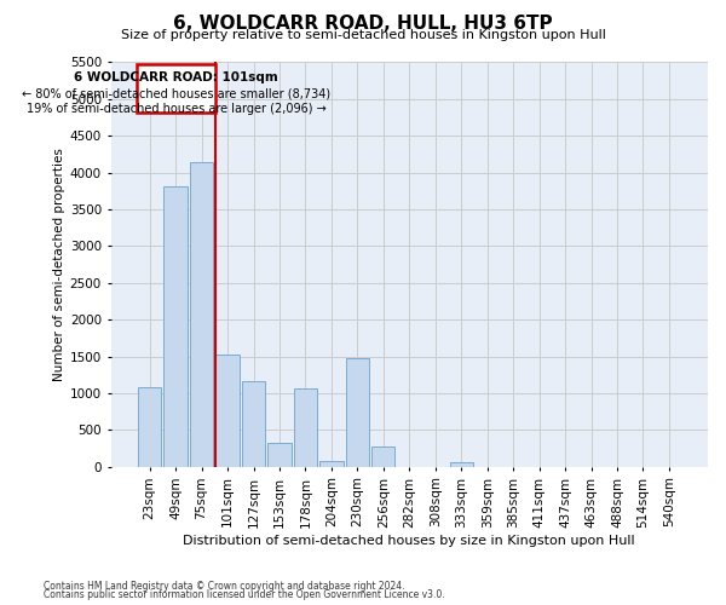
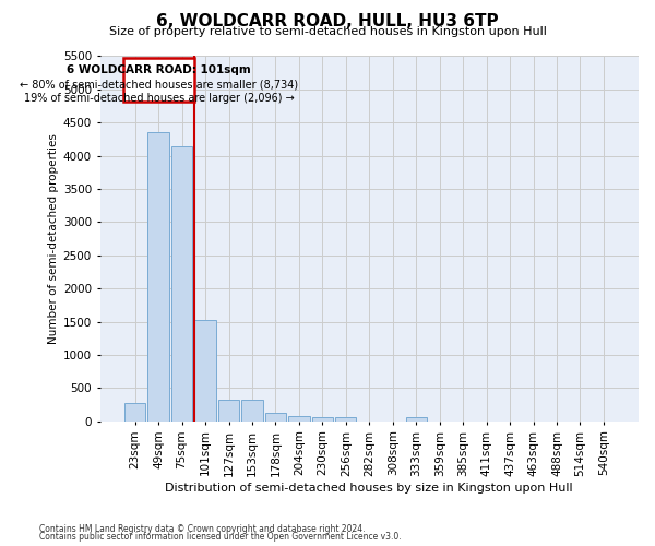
23sqm: 1080 -> 270
49sqm: 3820 -> 4350
127sqm: 1160 -> 320
178sqm: 1060 -> 120
230sqm: 1480 -> 60
256sqm: 280 -> 60
